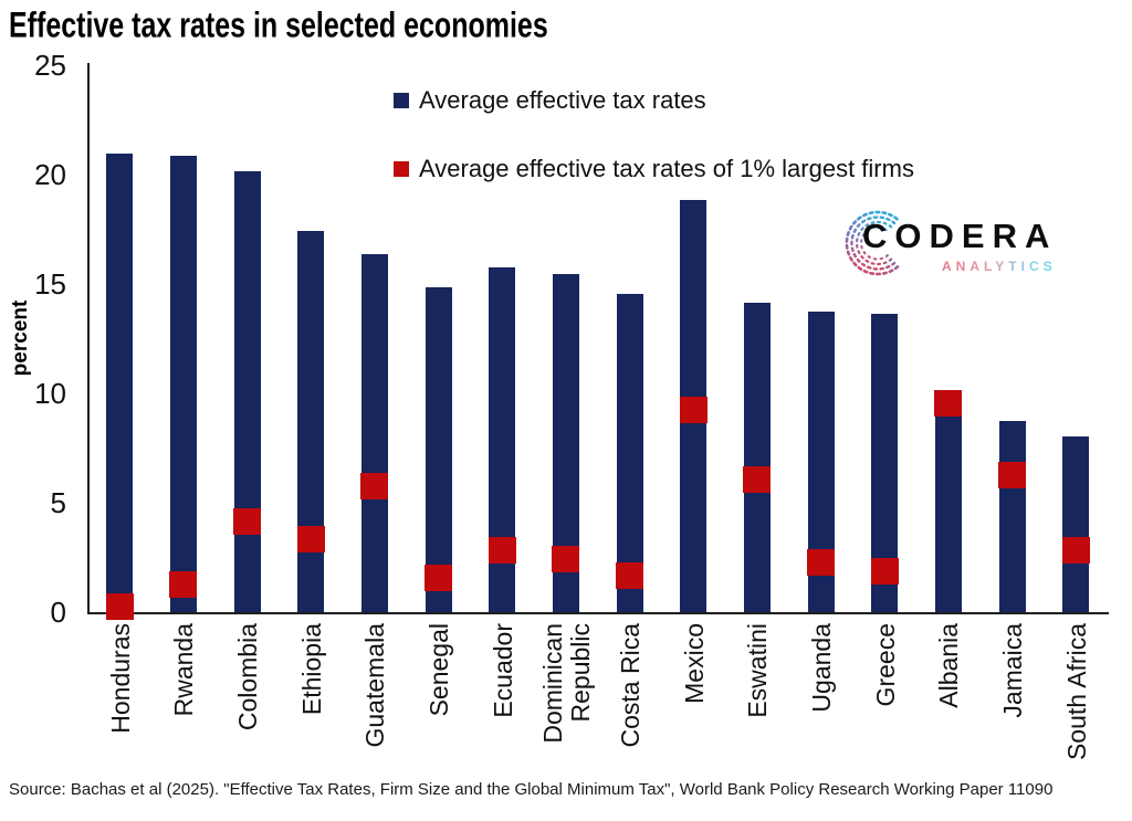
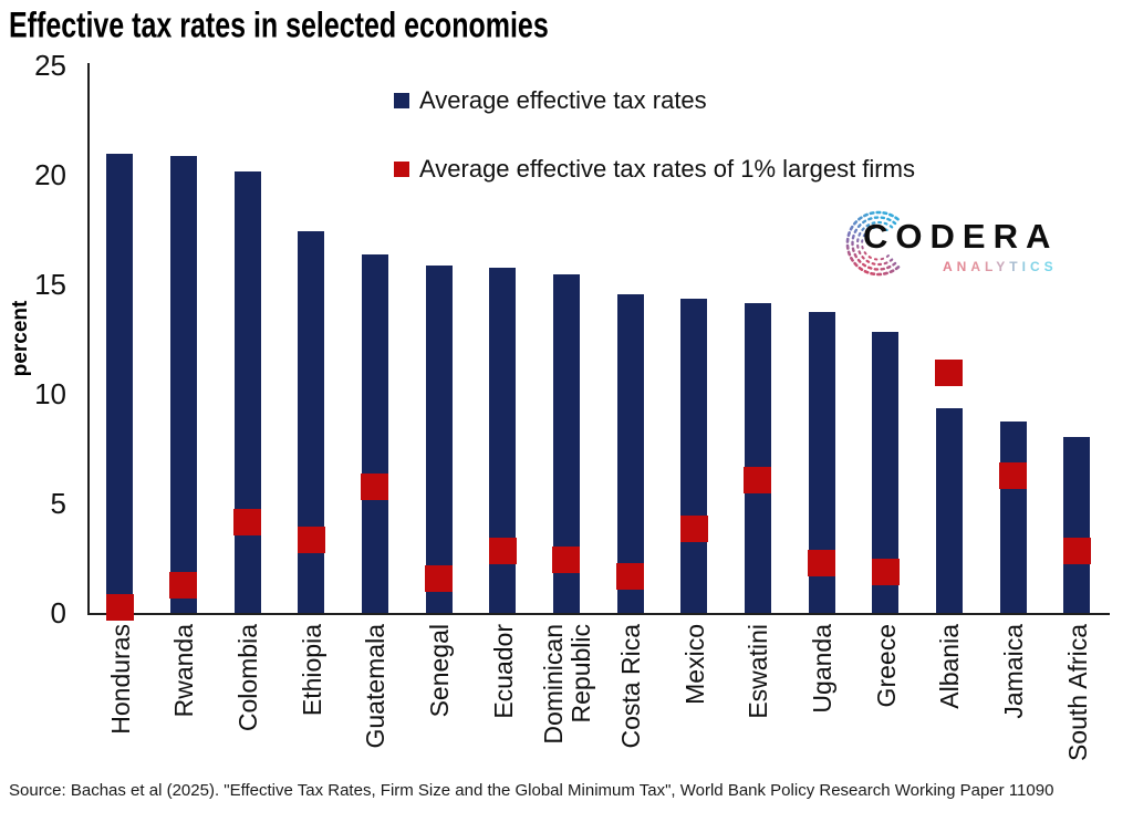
Average effective tax rates/Senegal: 14.9 -> 15.9
Average effective tax rates/Mexico: 18.9 -> 14.4
Average effective tax rates of 1% largest firms/Mexico: 9.3 -> 3.9
Average effective tax rates/Greece: 13.7 -> 12.9
Average effective tax rates of 1% largest firms/Albania: 9.6 -> 11.0
